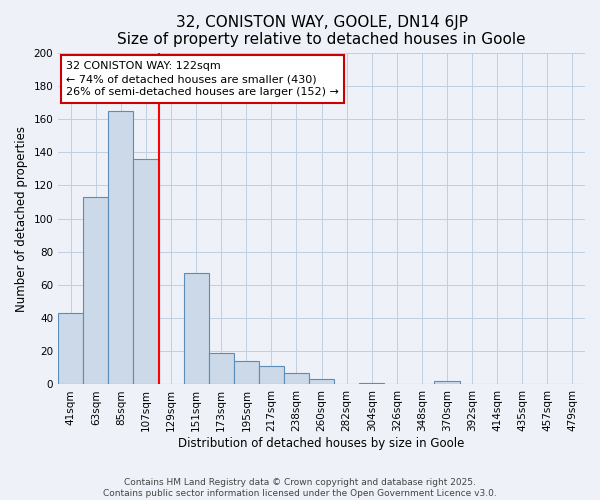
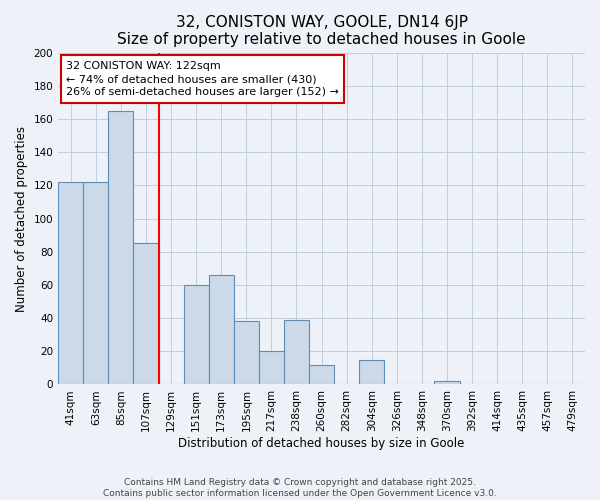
41sqm: 43 -> 122
63sqm: 113 -> 122
107sqm: 136 -> 85
151sqm: 67 -> 60
173sqm: 19 -> 66
195sqm: 14 -> 38
217sqm: 11 -> 20
238sqm: 7 -> 39
260sqm: 3 -> 12
304sqm: 1 -> 15
